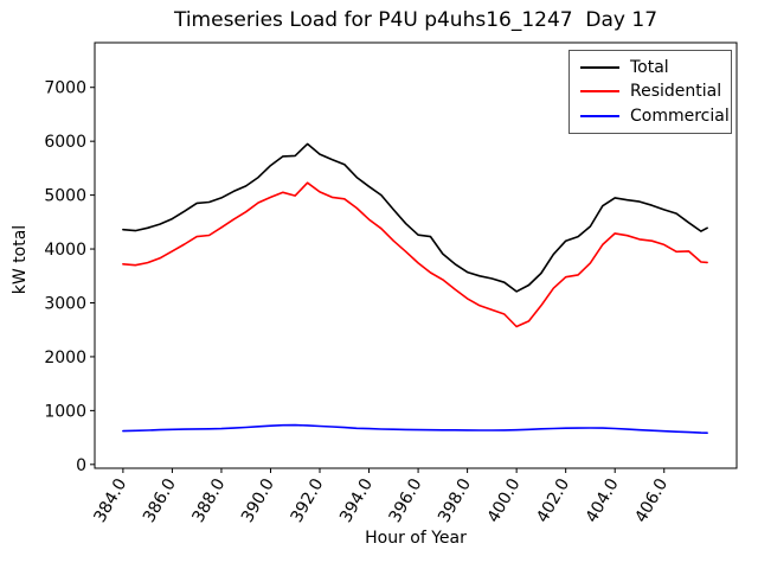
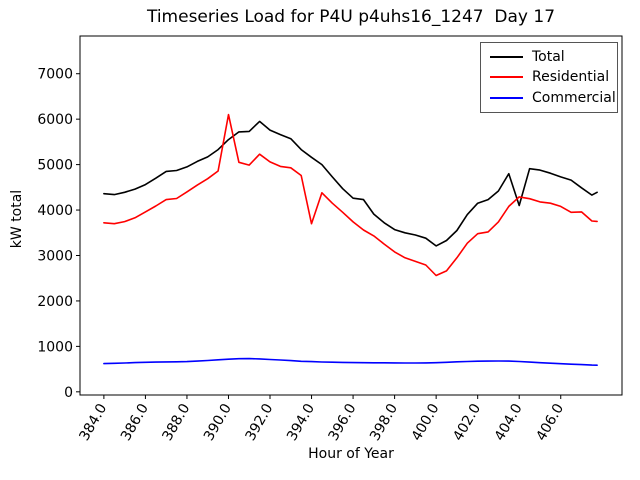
Residential/390.0: 5000 -> 6100
Residential/394.0: 4600 -> 3700
Total/404.0: 5000 -> 4100
